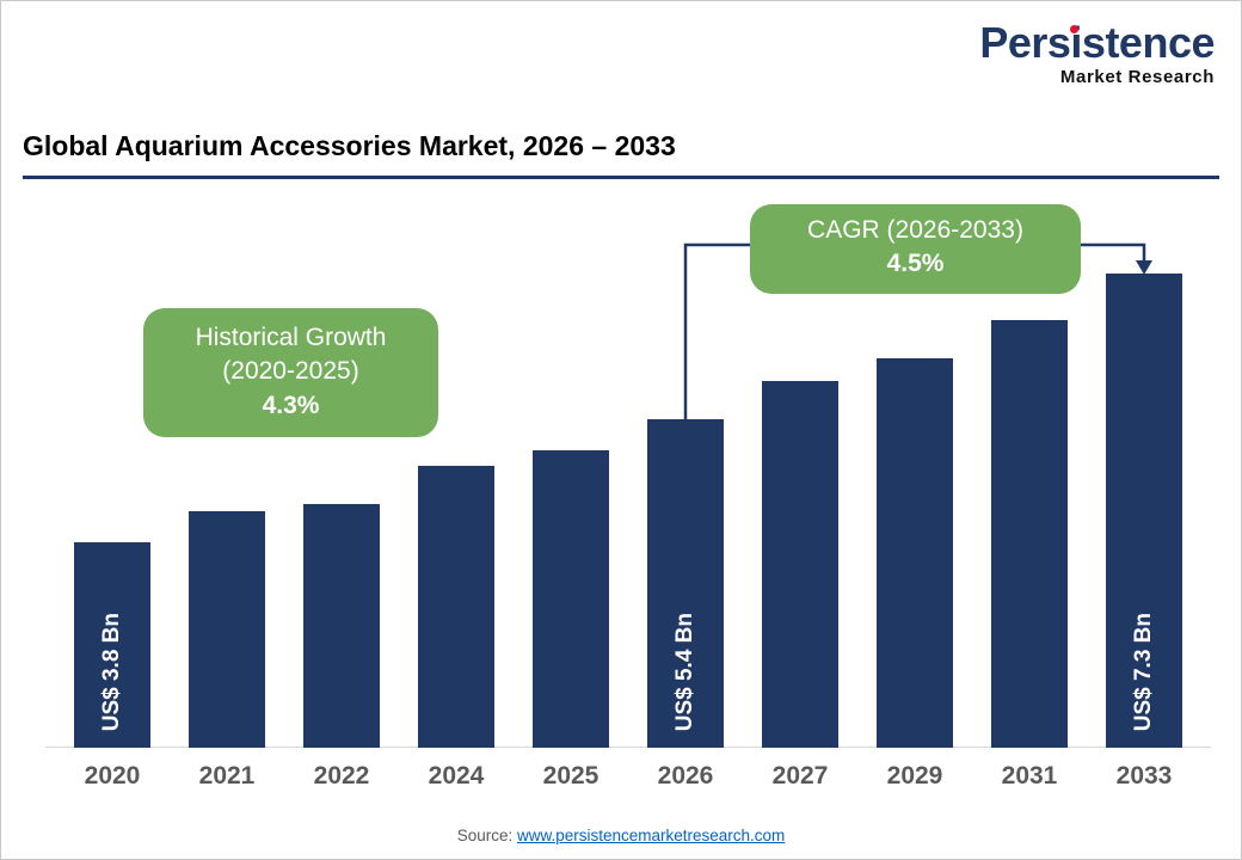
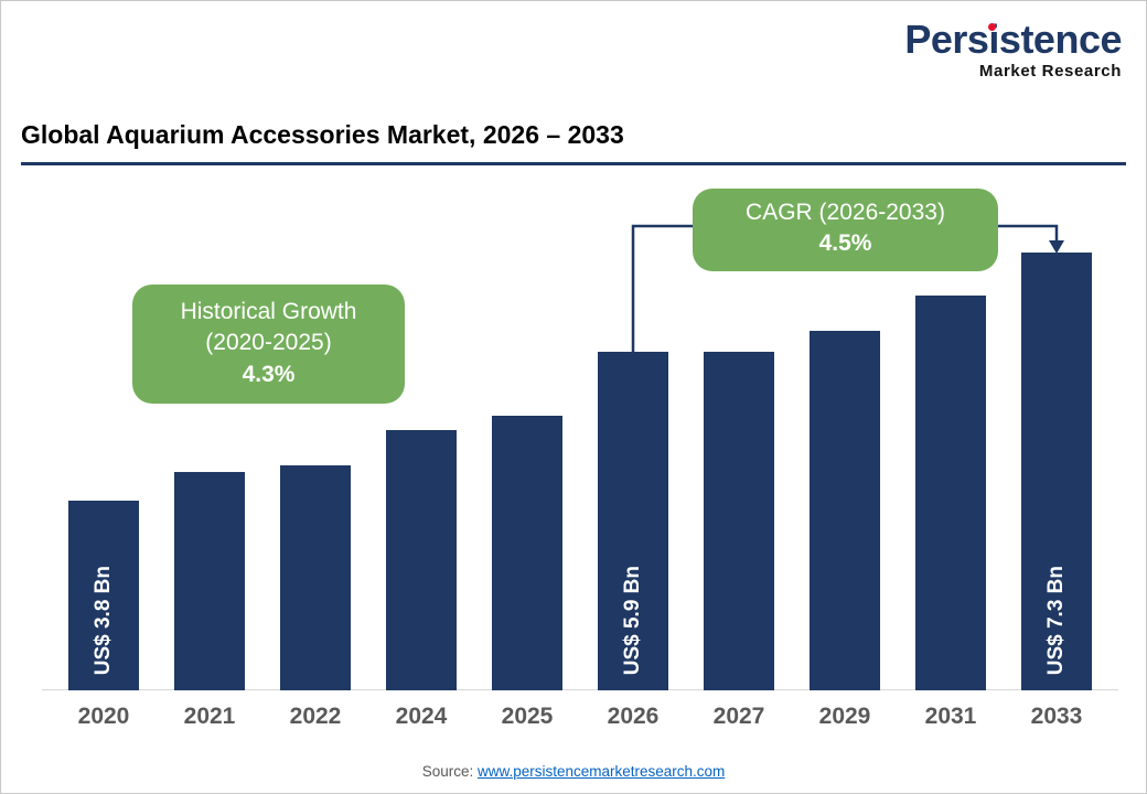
2026: 5.4 -> 5.9
